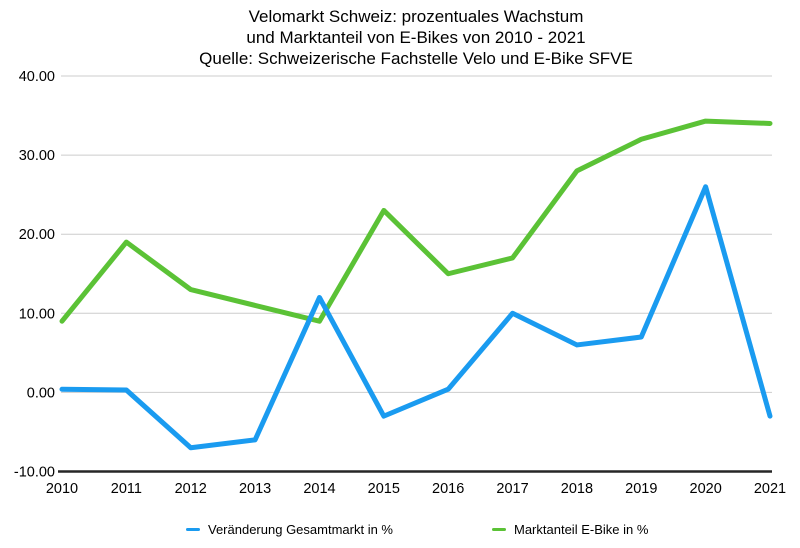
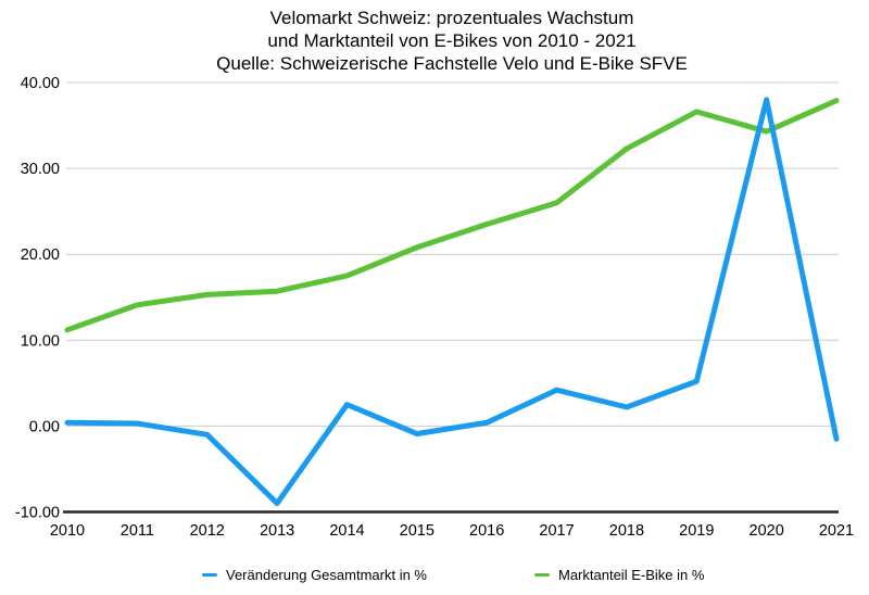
Marktanteil E-Bike in %/2010: 9 -> 11
Marktanteil E-Bike in %/2011: 19 -> 14
Veränderung Gesamtmarkt in %/2012: -7 -> -1
Marktanteil E-Bike in %/2012: 13 -> 15
Veränderung Gesamtmarkt in %/2013: -6 -> -9
Marktanteil E-Bike in %/2013: 11 -> 16
Veränderung Gesamtmarkt in %/2014: 12 -> 2
Marktanteil E-Bike in %/2014: 9 -> 18
Veränderung Gesamtmarkt in %/2015: -3 -> -1
Marktanteil E-Bike in %/2015: 23 -> 21
Marktanteil E-Bike in %/2016: 15 -> 24
Veränderung Gesamtmarkt in %/2017: 10 -> 4
Marktanteil E-Bike in %/2017: 17 -> 26
Veränderung Gesamtmarkt in %/2018: 6 -> 2
Marktanteil E-Bike in %/2018: 28 -> 32
Veränderung Gesamtmarkt in %/2019: 7 -> 5
Marktanteil E-Bike in %/2019: 32 -> 37
Veränderung Gesamtmarkt in %/2020: 26 -> 38
Veränderung Gesamtmarkt in %/2021: -3 -> -2
Marktanteil E-Bike in %/2021: 34 -> 38
